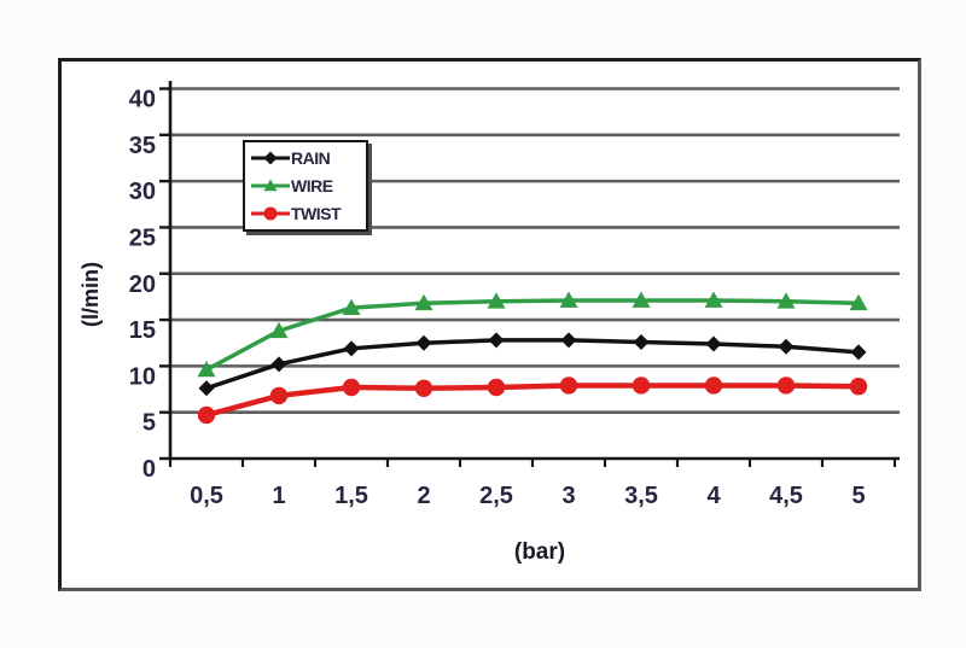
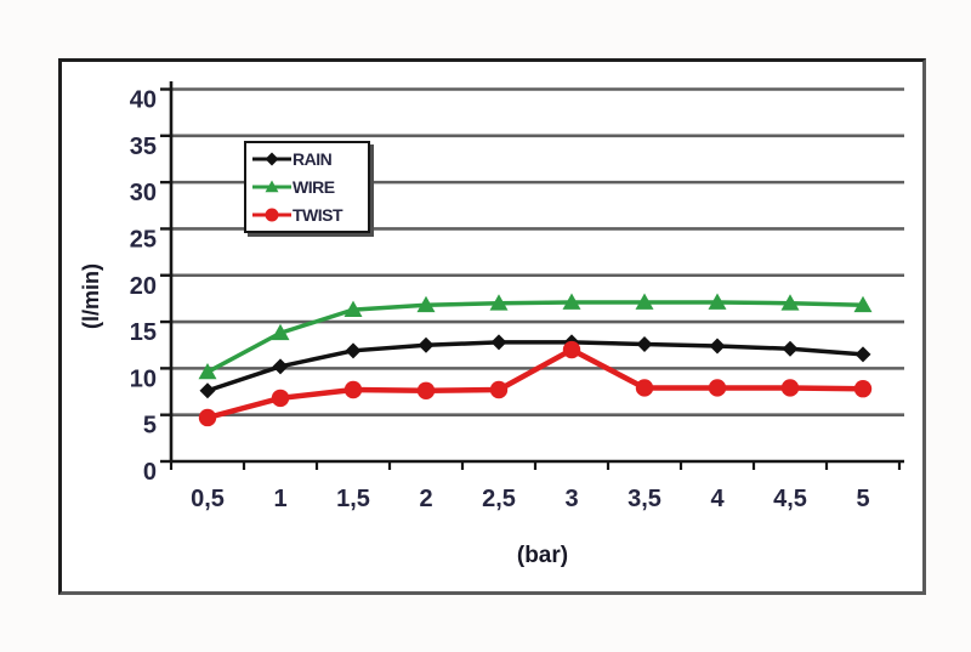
TWIST/3: 8 -> 12
